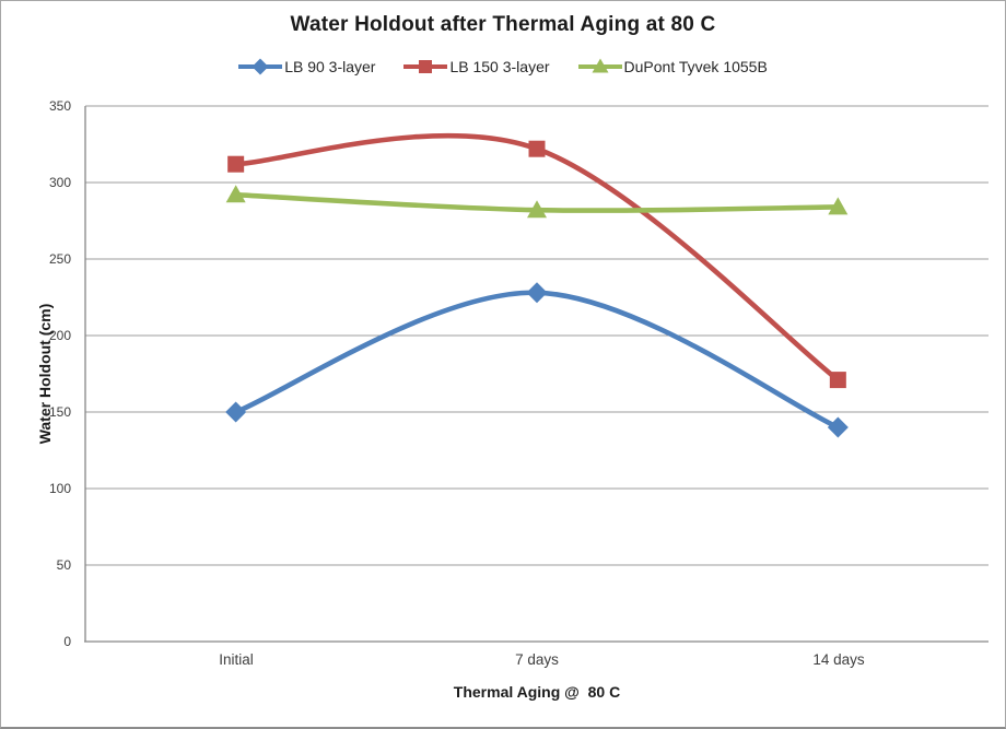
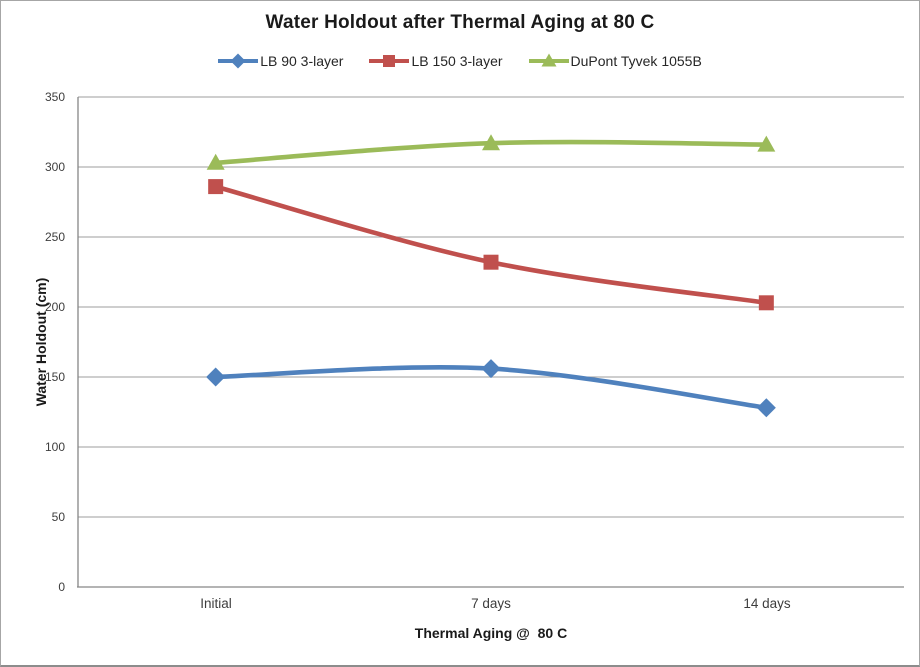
LB 150 3-layer/Initial: 312 -> 286
DuPont Tyvek 1055B/Initial: 292 -> 303
LB 90 3-layer/7 days: 228 -> 156
LB 150 3-layer/7 days: 322 -> 232
DuPont Tyvek 1055B/7 days: 282 -> 317
LB 90 3-layer/14 days: 140 -> 128
LB 150 3-layer/14 days: 171 -> 203
DuPont Tyvek 1055B/14 days: 284 -> 316
